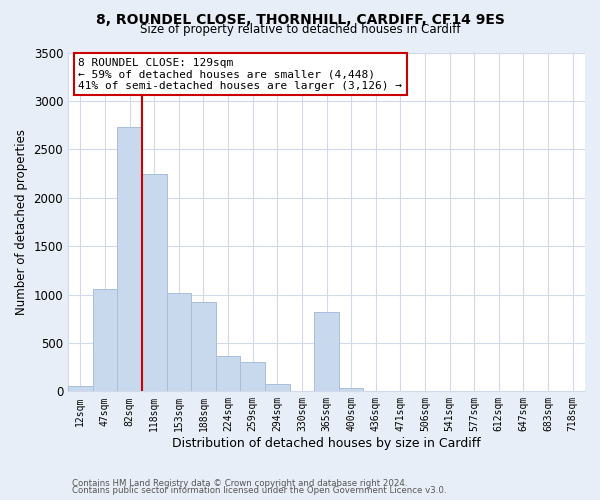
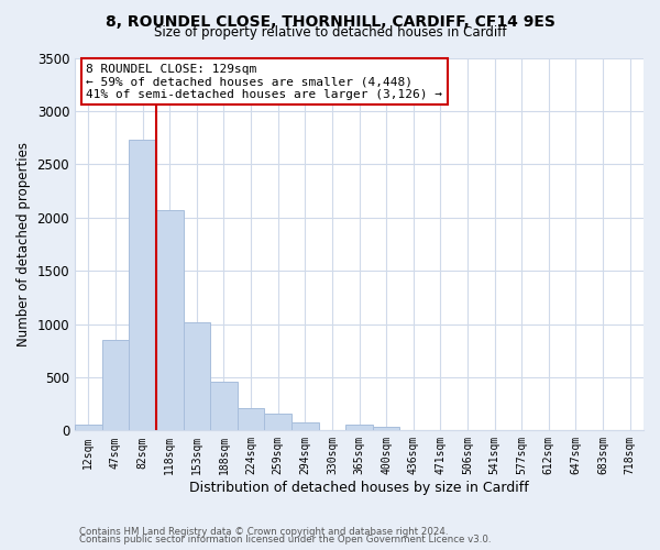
47sqm: 1060 -> 850
118sqm: 2240 -> 2070
188sqm: 920 -> 460
224sqm: 360 -> 200
259sqm: 300 -> 160
365sqm: 820 -> 60
